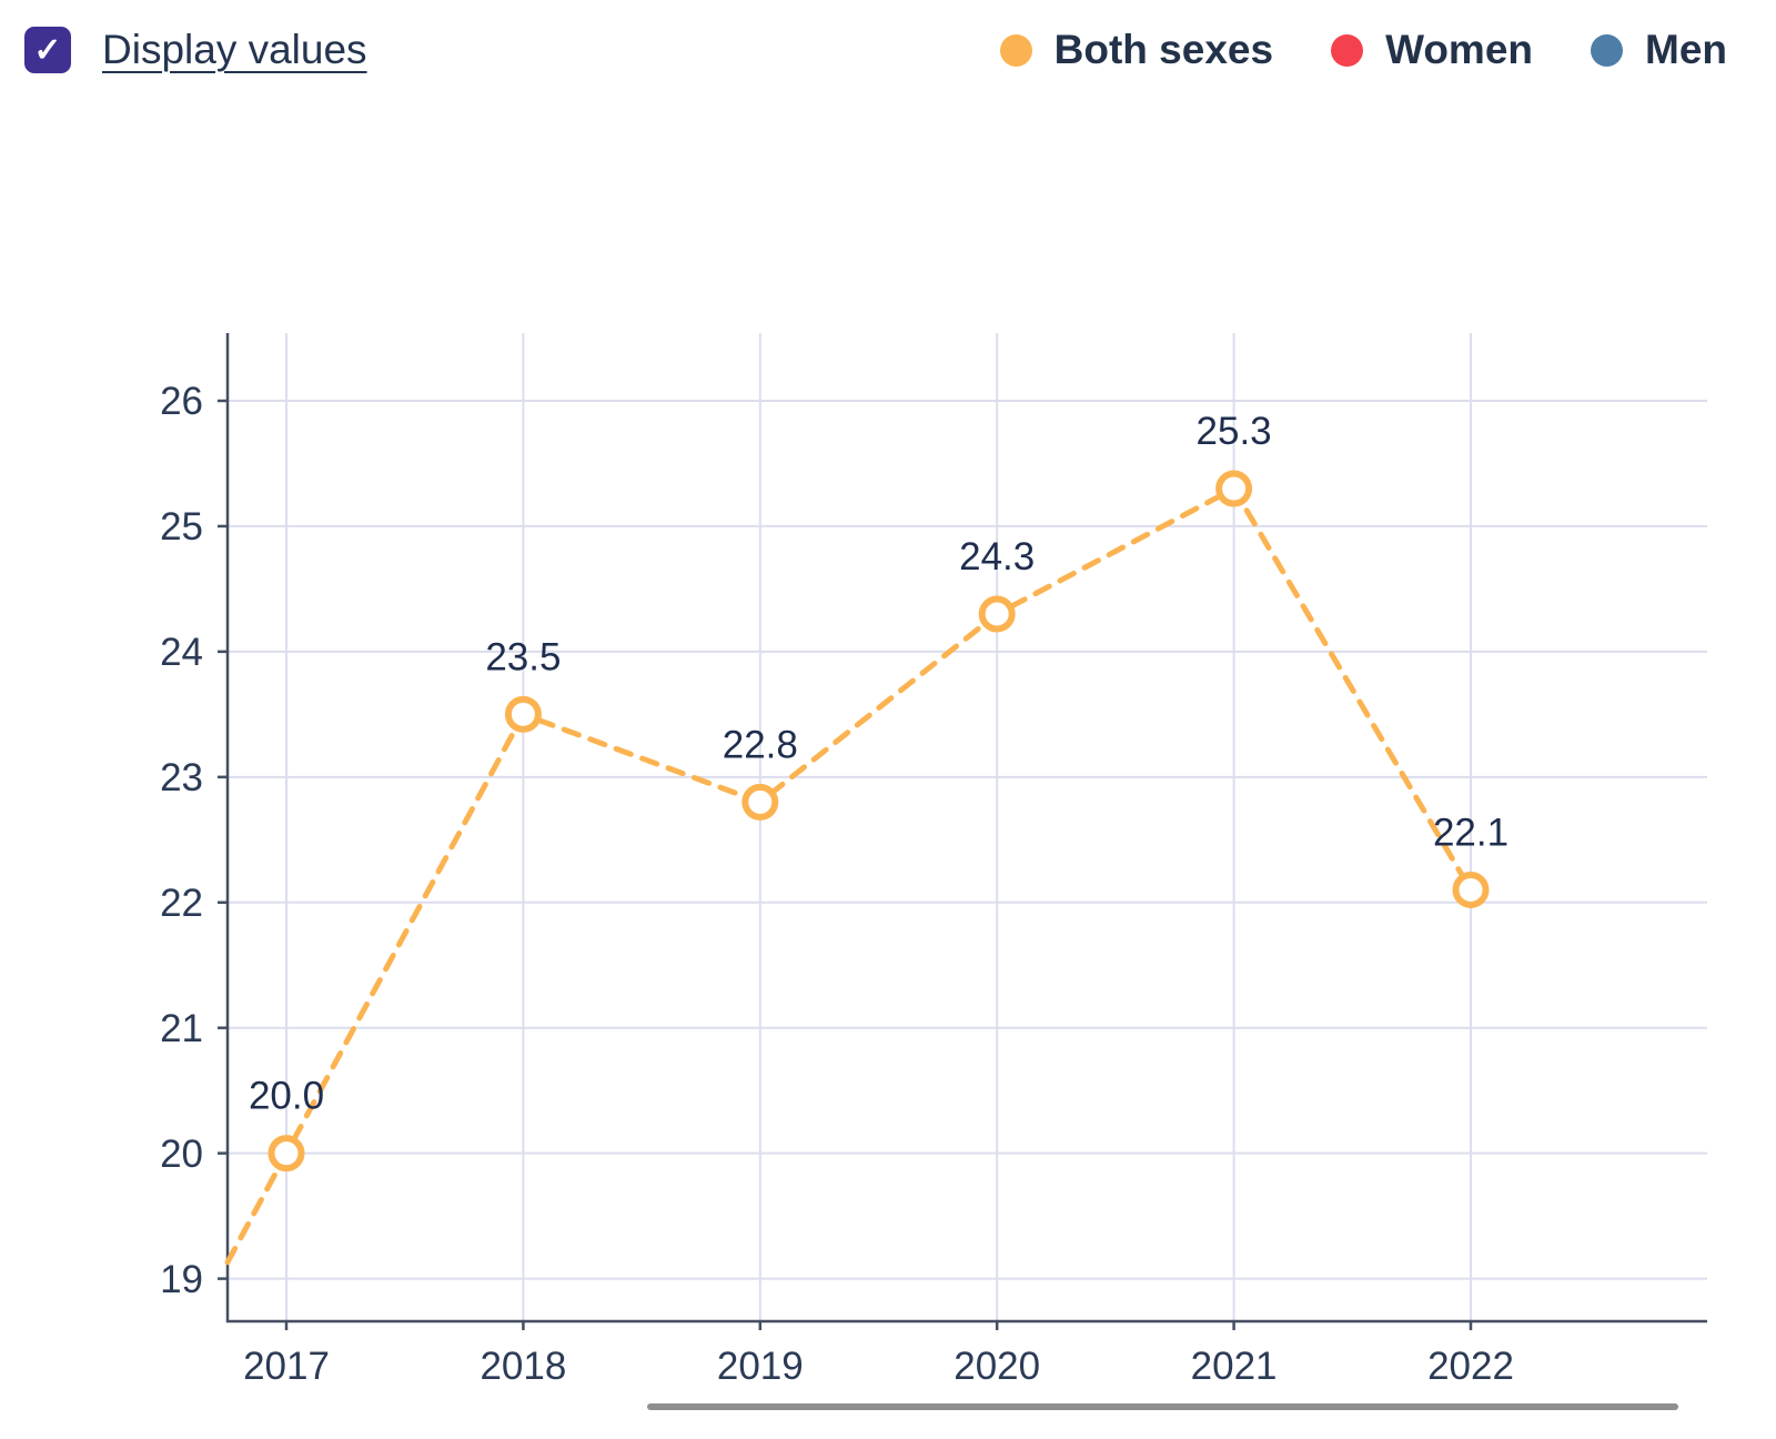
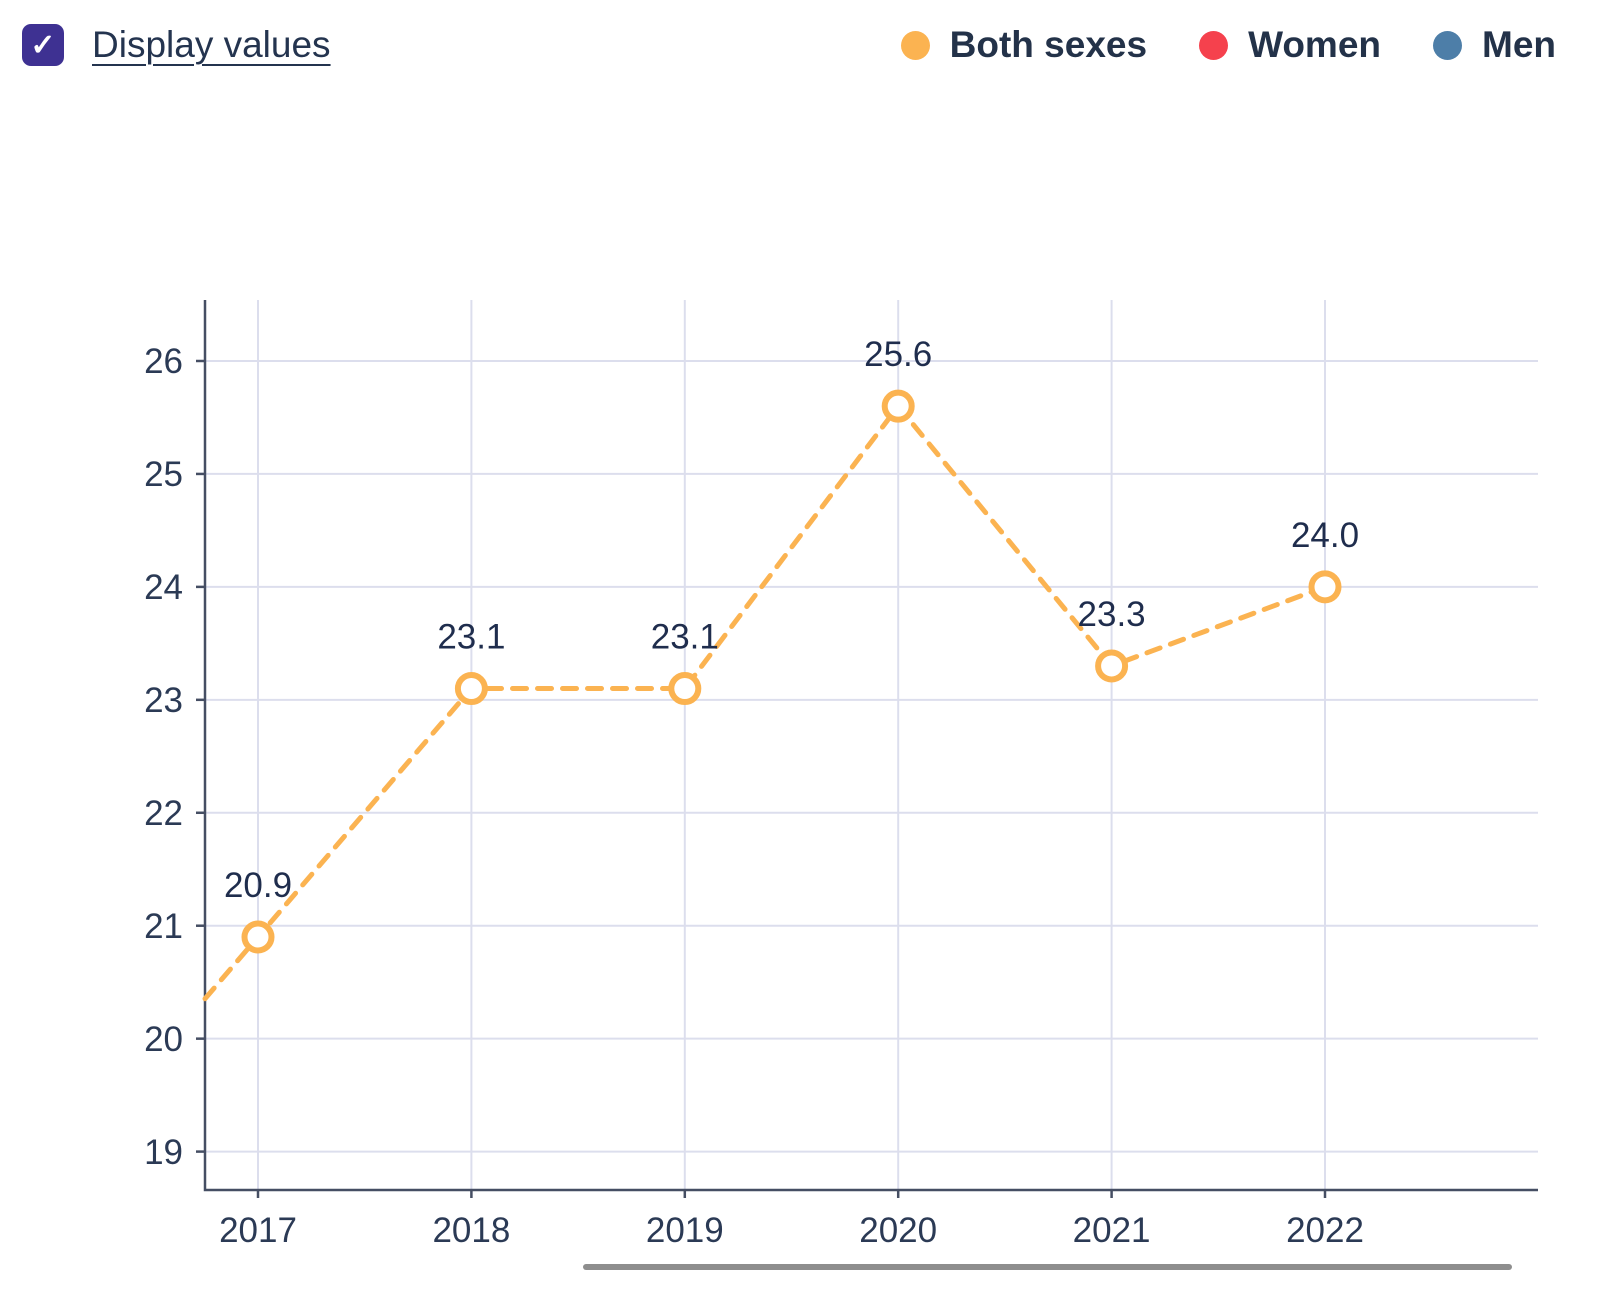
2017: 20.0 -> 20.9
2018: 23.5 -> 23.1
2019: 22.8 -> 23.1
2020: 24.3 -> 25.6
2021: 25.3 -> 23.3
2022: 22.1 -> 24.0
